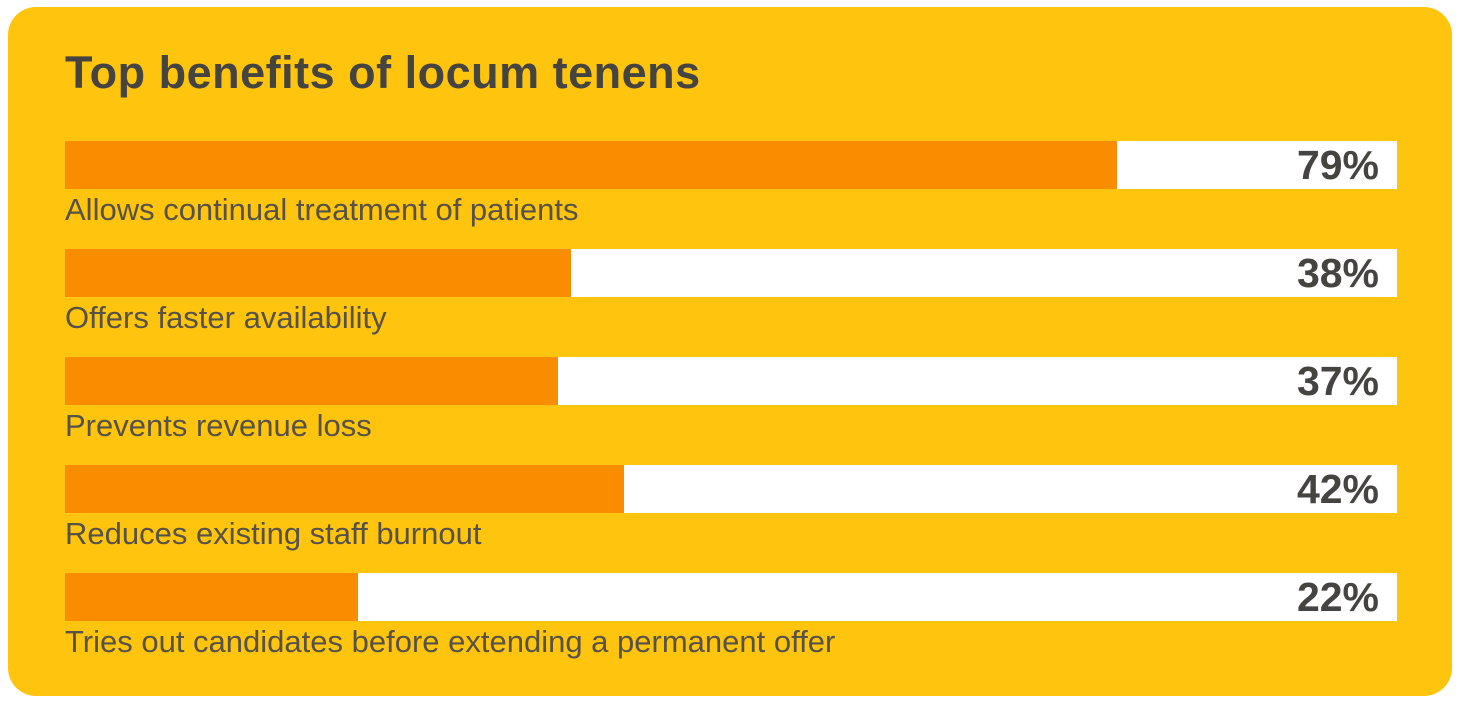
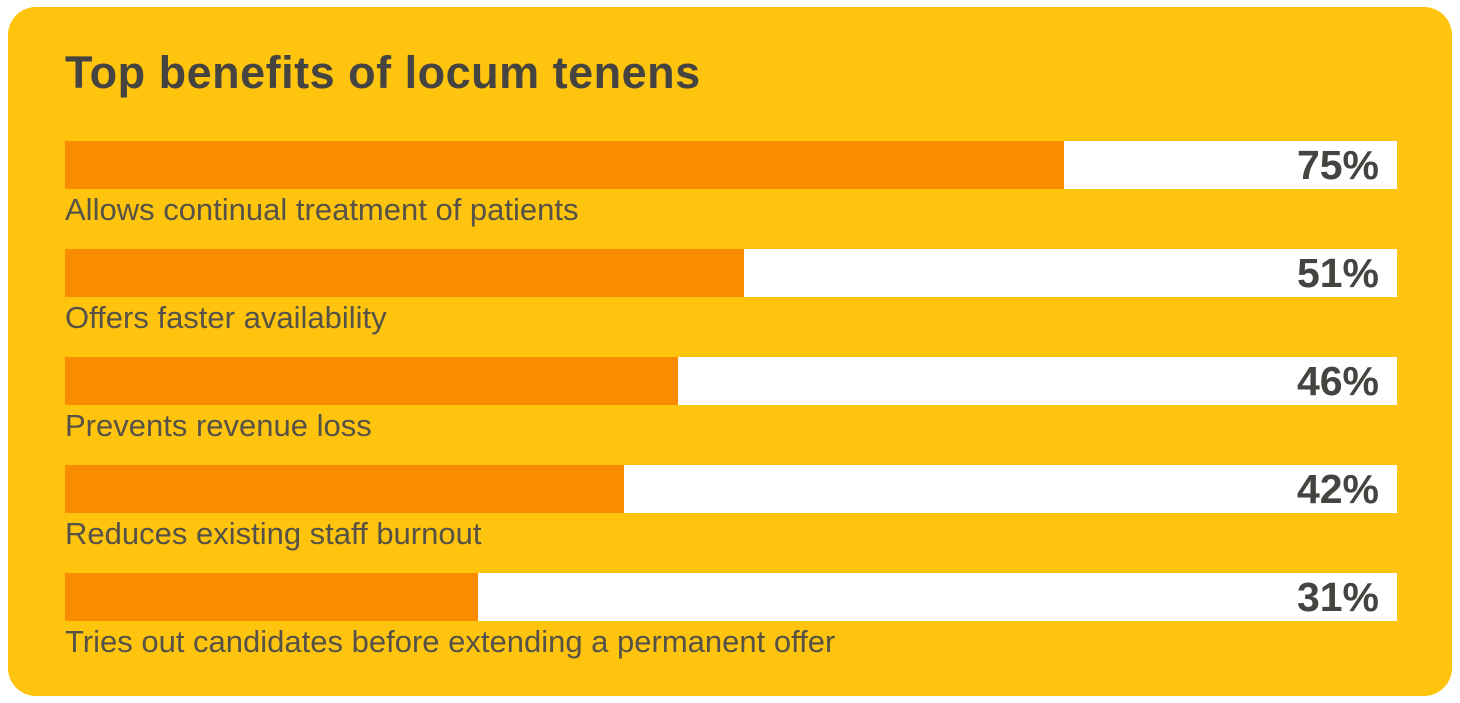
Allows continual treatment of patients: 79% -> 75%
Offers faster availability: 38% -> 51%
Prevents revenue loss: 37% -> 46%
Tries out candidates before extending a permanent offer: 22% -> 31%
